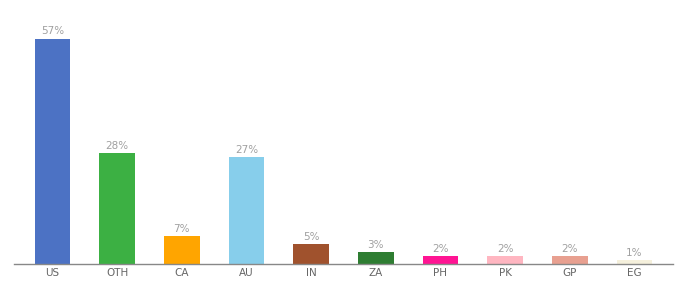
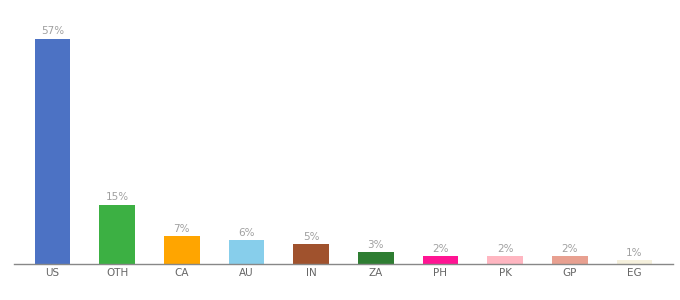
OTH: 28% -> 15%
AU: 27% -> 6%
